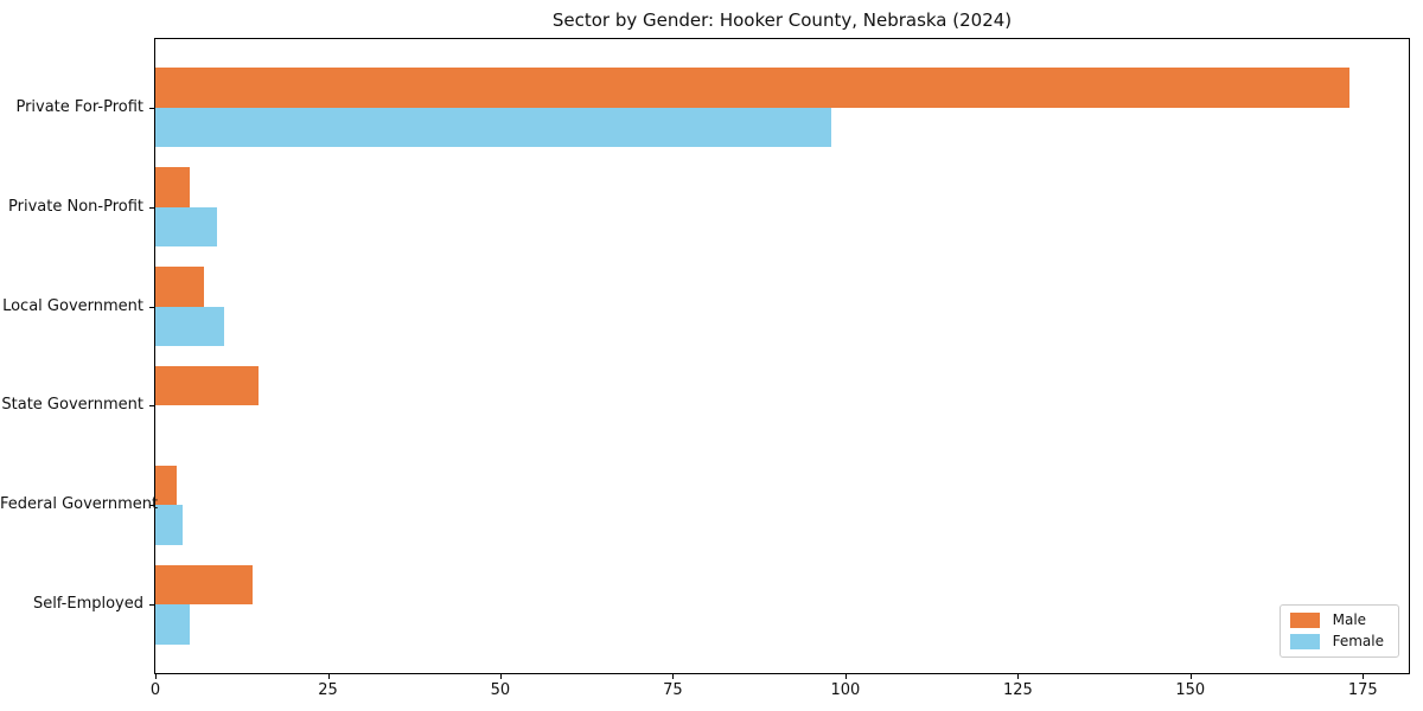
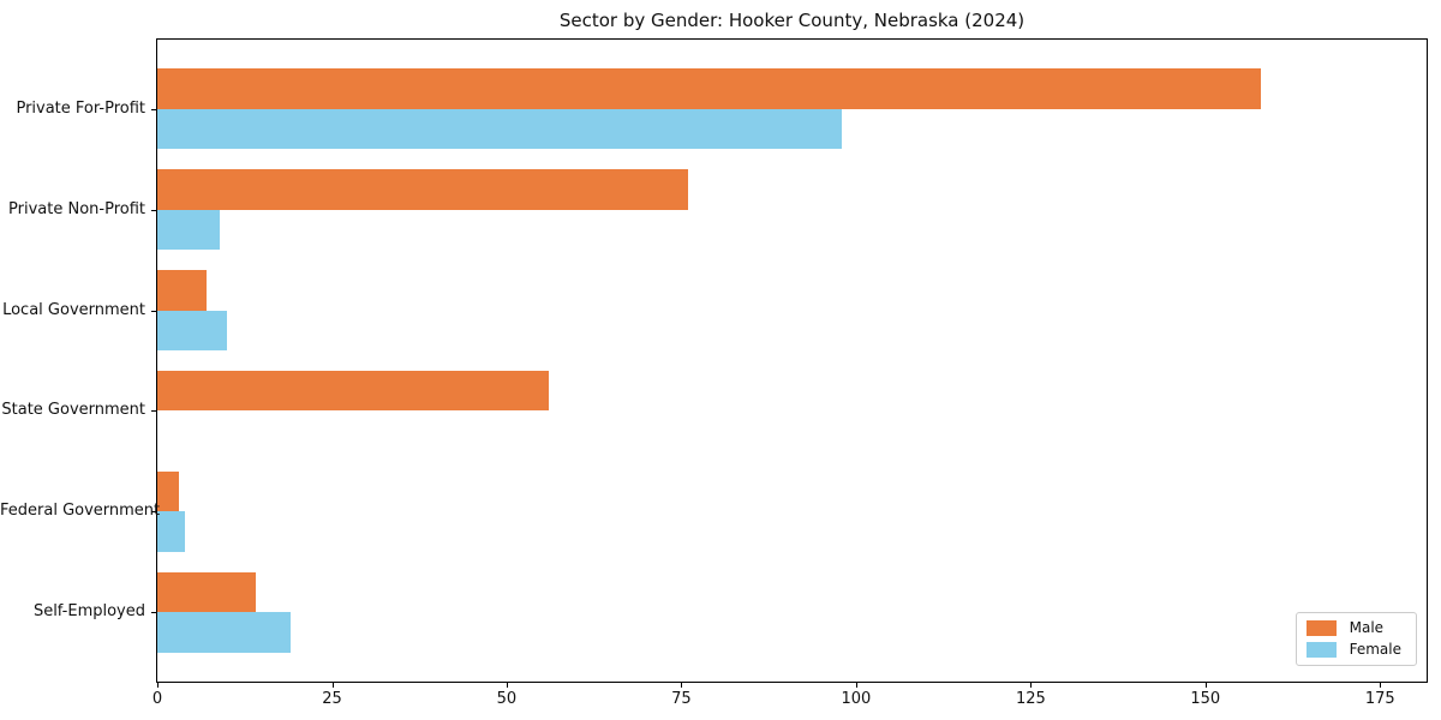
Male/Private For-Profit: 173 -> 158
Male/Private Non-Profit: 5 -> 76
Male/State Government: 15 -> 56
Female/Self-Employed: 5 -> 19
